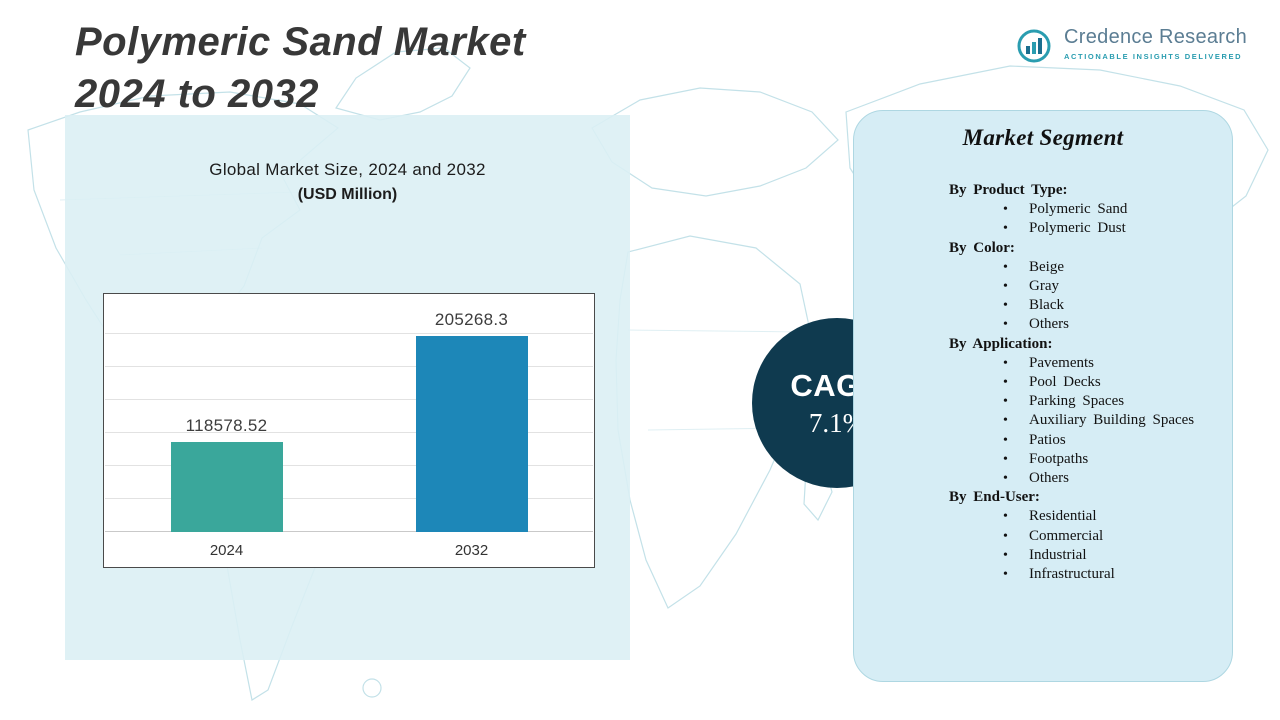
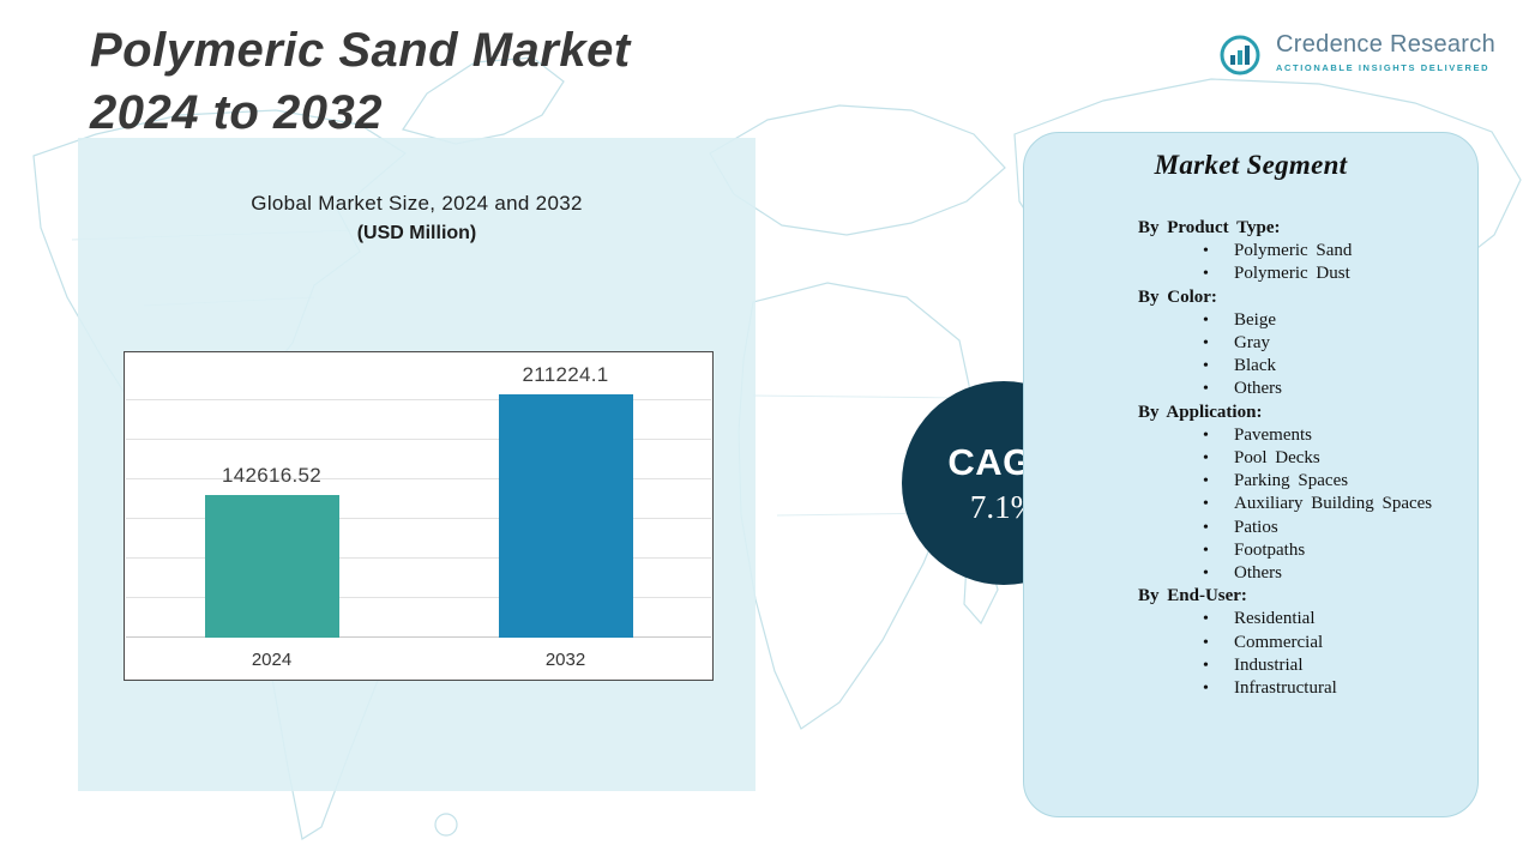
2024: 118578.52 -> 142616.52
2032: 205268.3 -> 211224.1
